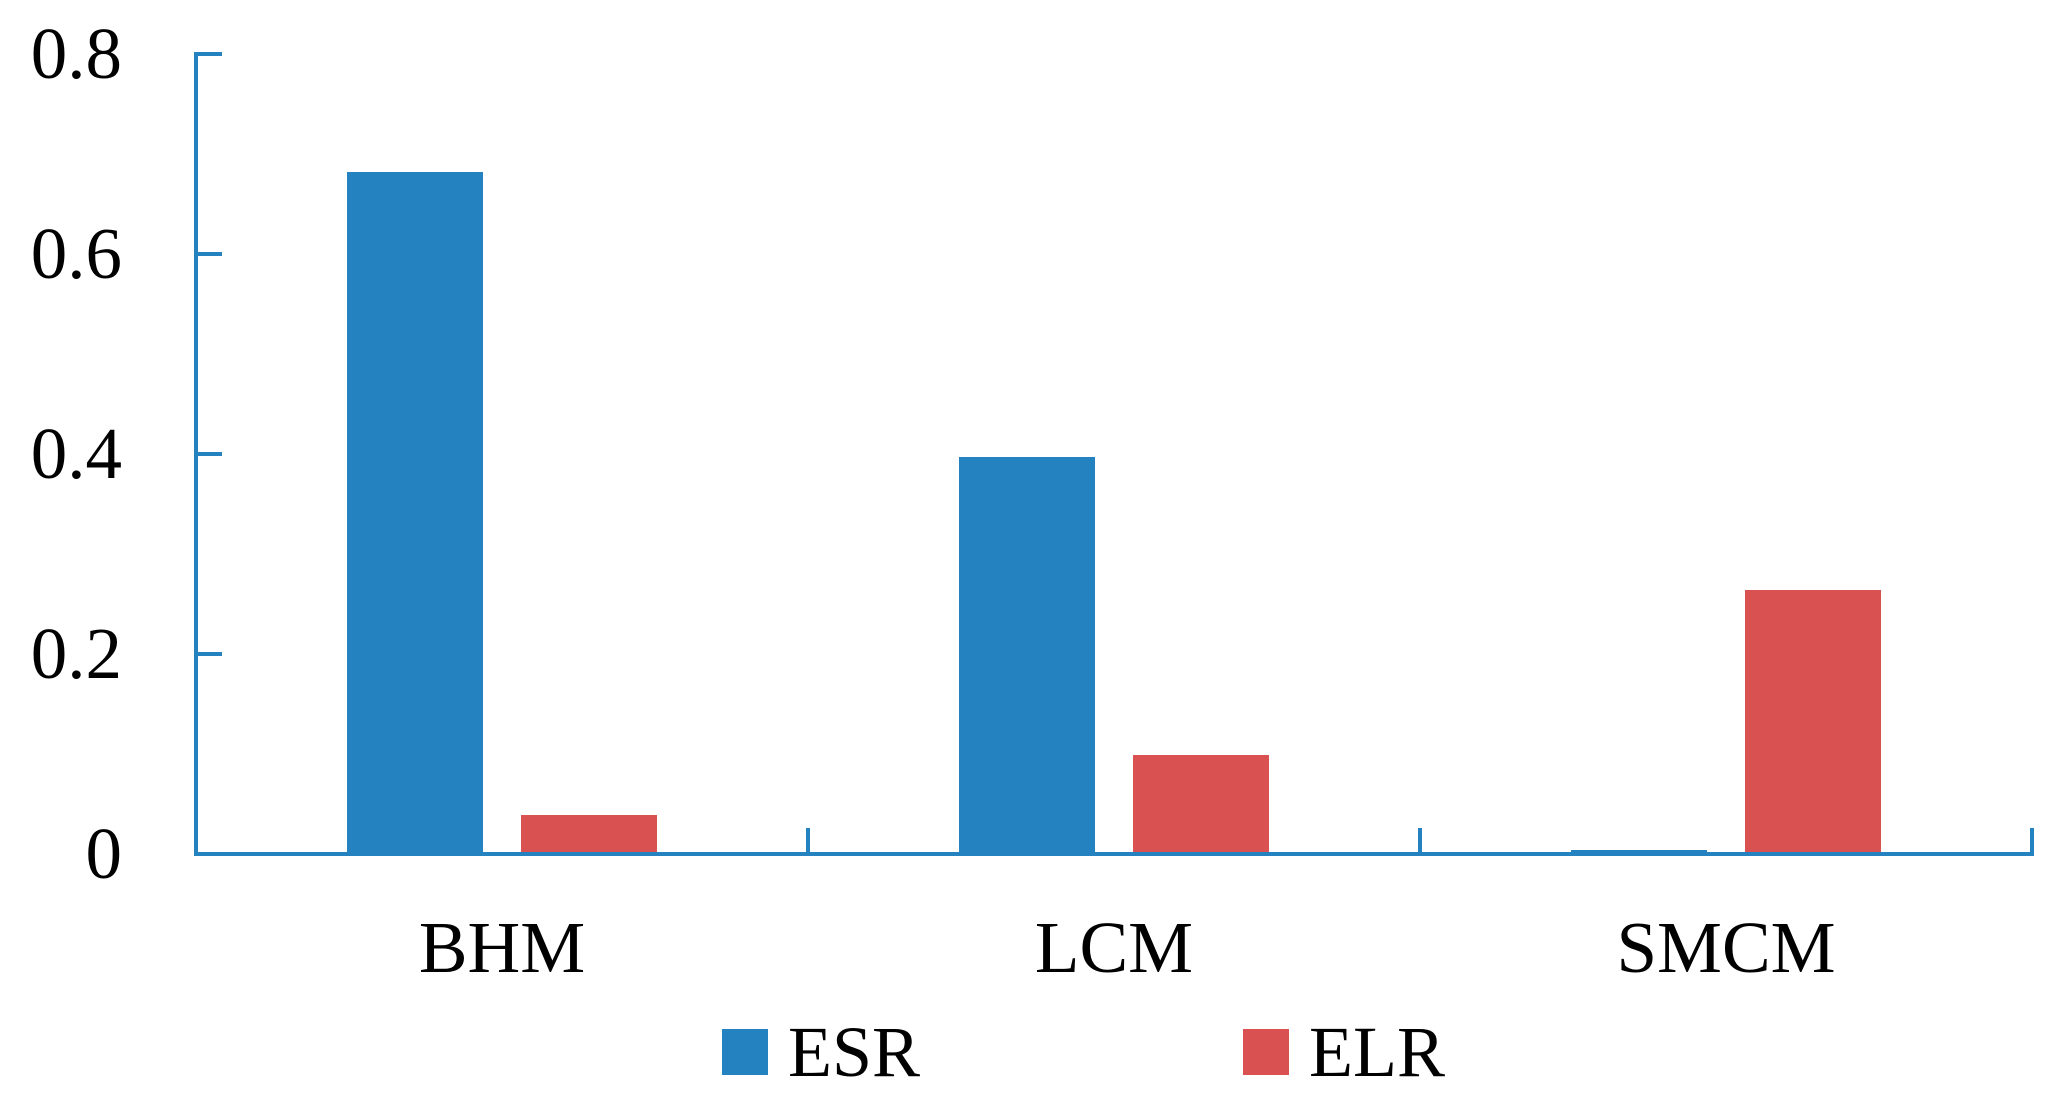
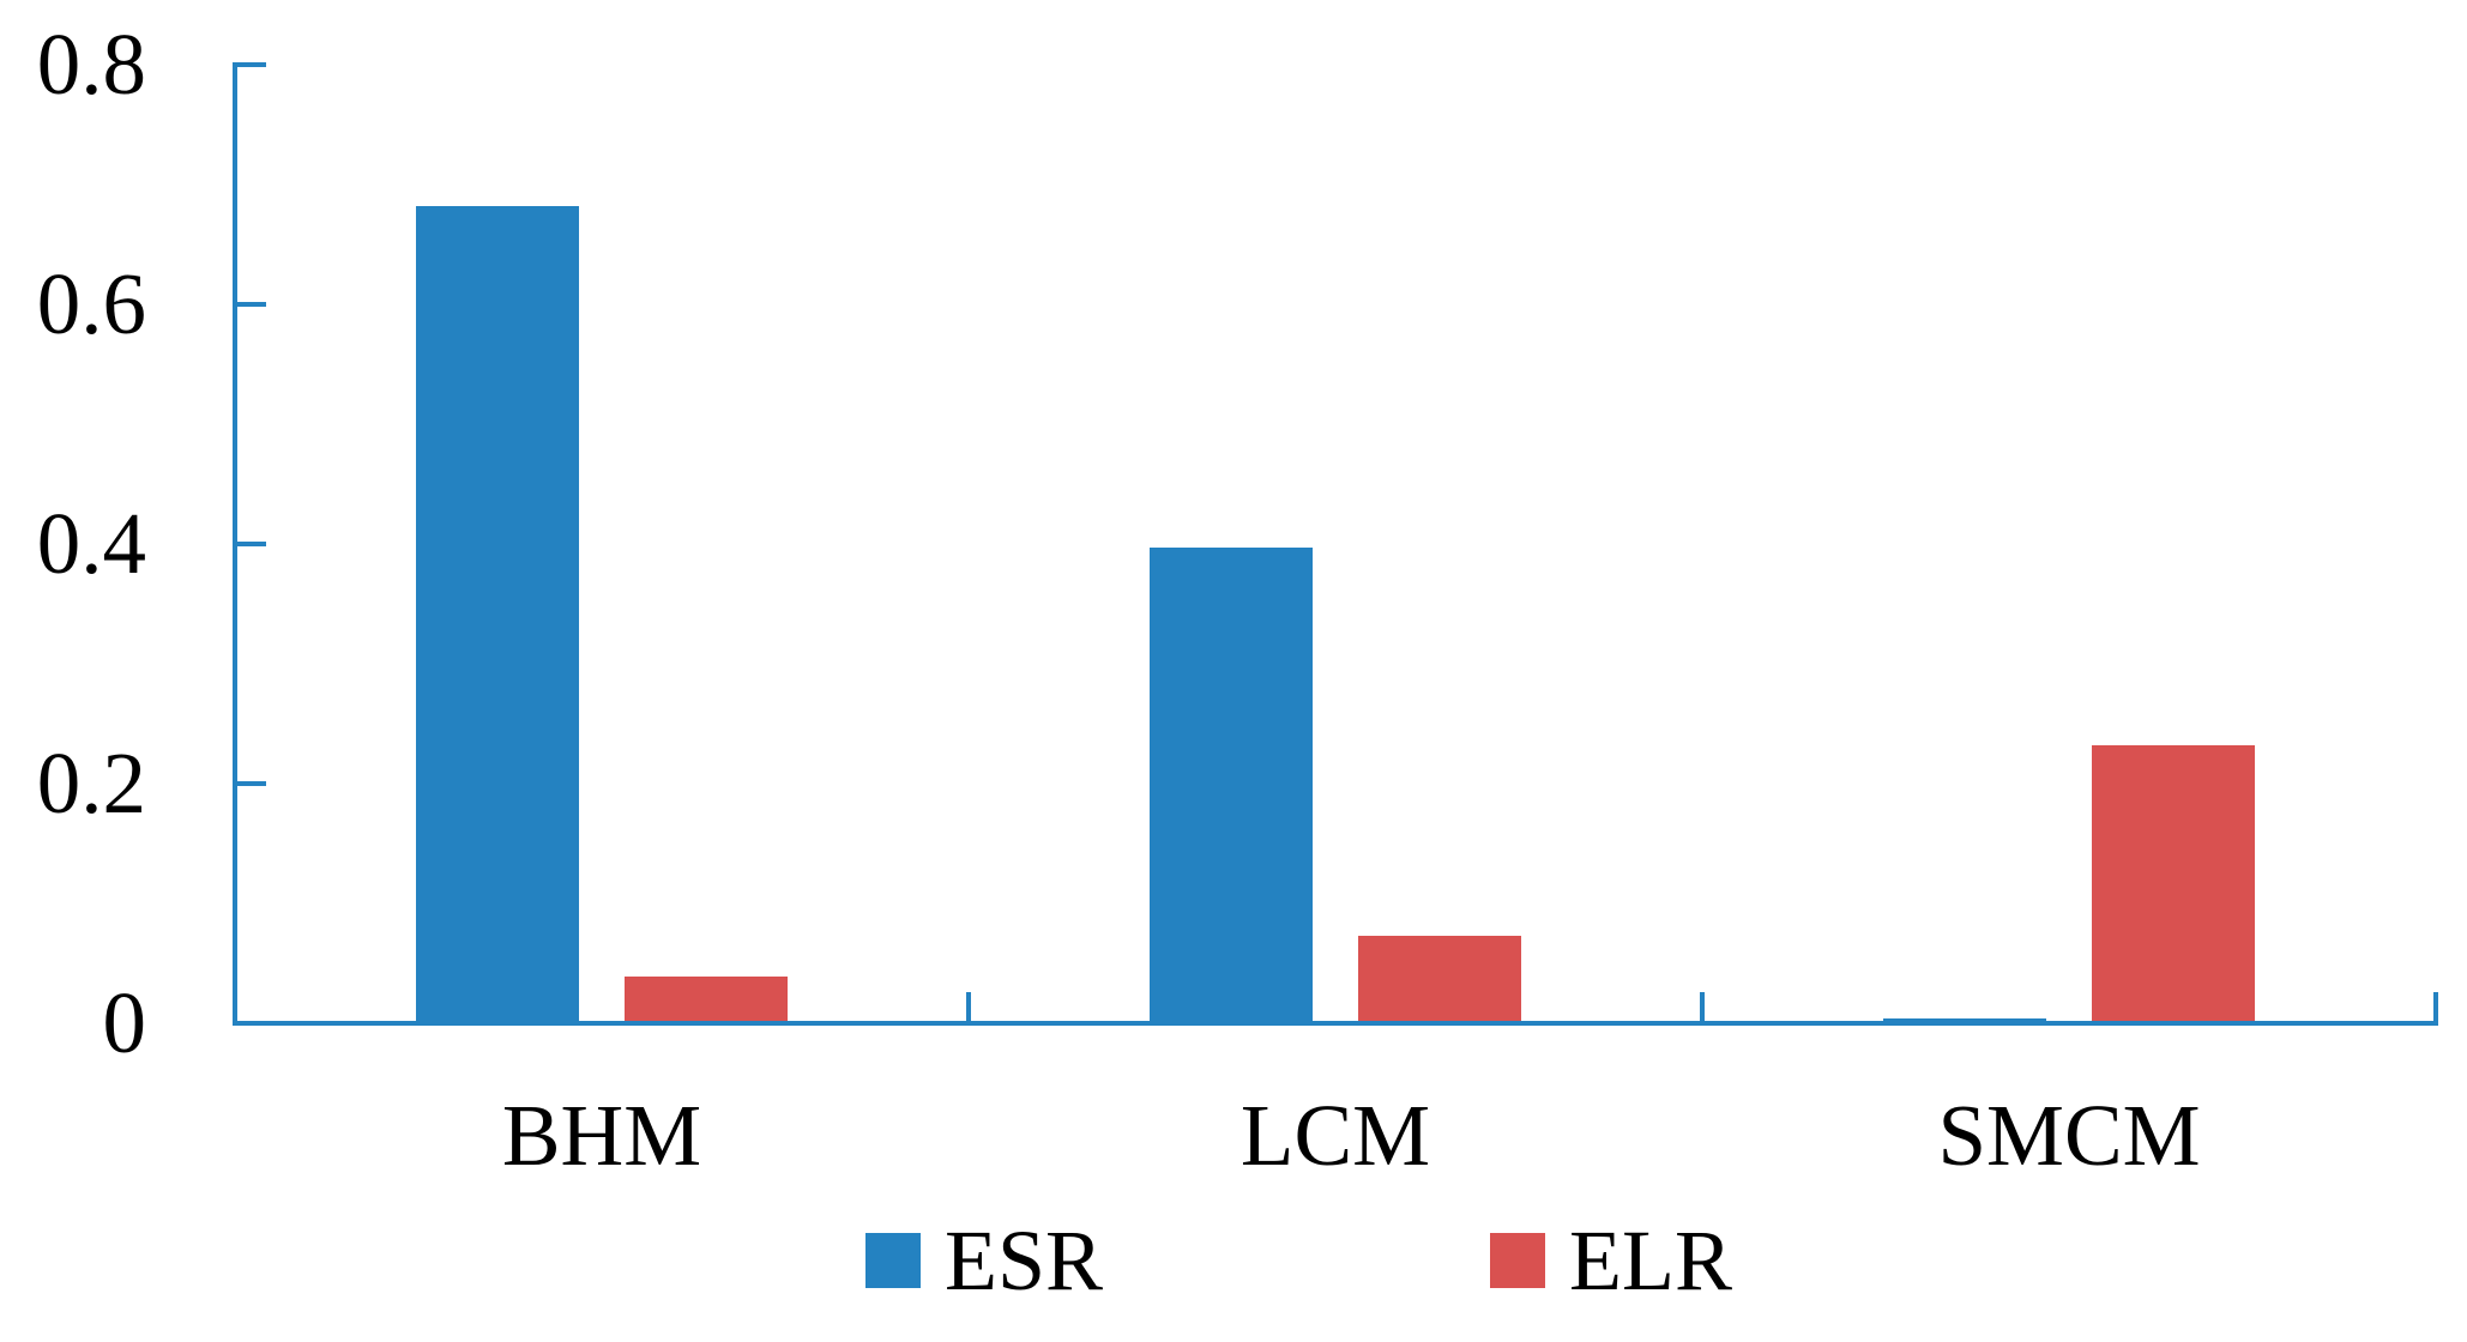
ELR/LCM: 0.099 -> 0.073
ELR/SMCM: 0.264 -> 0.232
